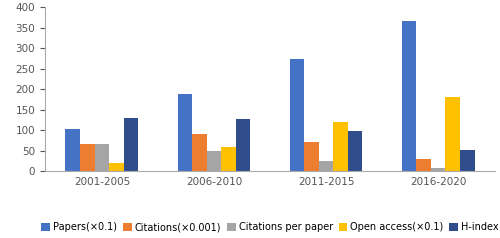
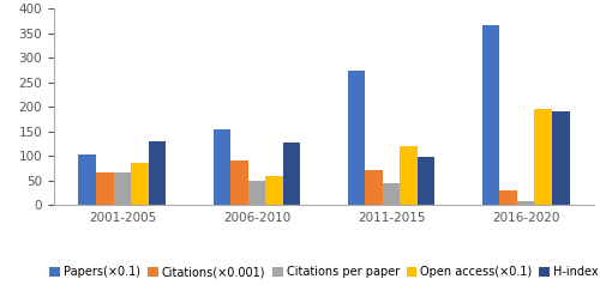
Open access(×0.1)/2001-2005: 21 -> 85
Papers(×0.1)/2006-2010: 188 -> 155
Citations per paper/2011-2015: 25 -> 45
Open access(×0.1)/2016-2020: 182 -> 195
H-index/2016-2020: 53 -> 190
